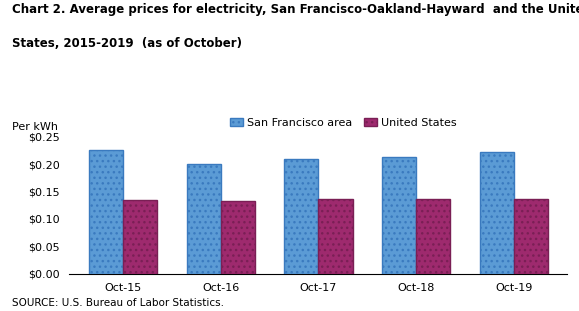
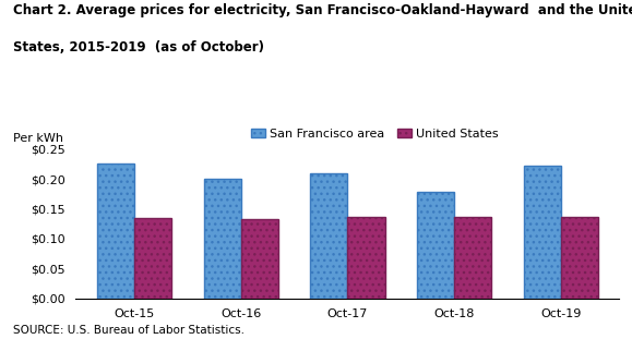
San Francisco area/Oct-18: $0.214 -> $0.178
